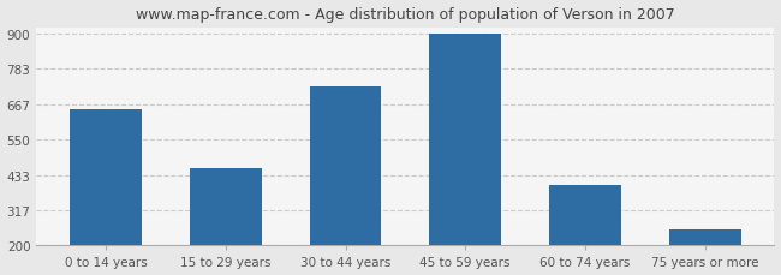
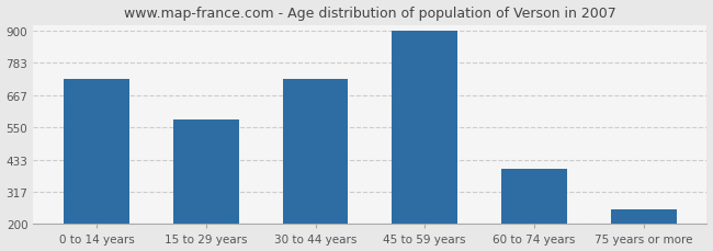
0 to 14 years: 650 -> 725
15 to 29 years: 455 -> 580
